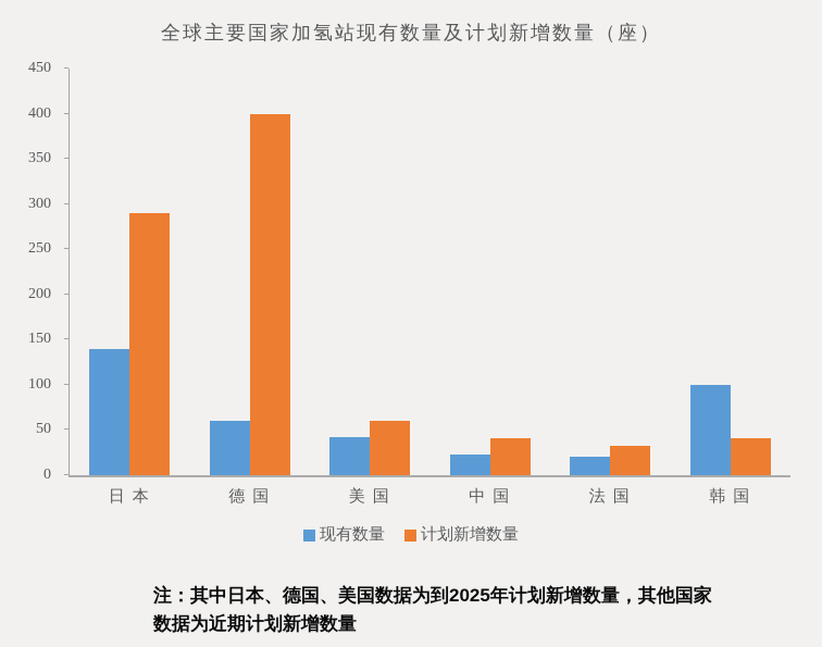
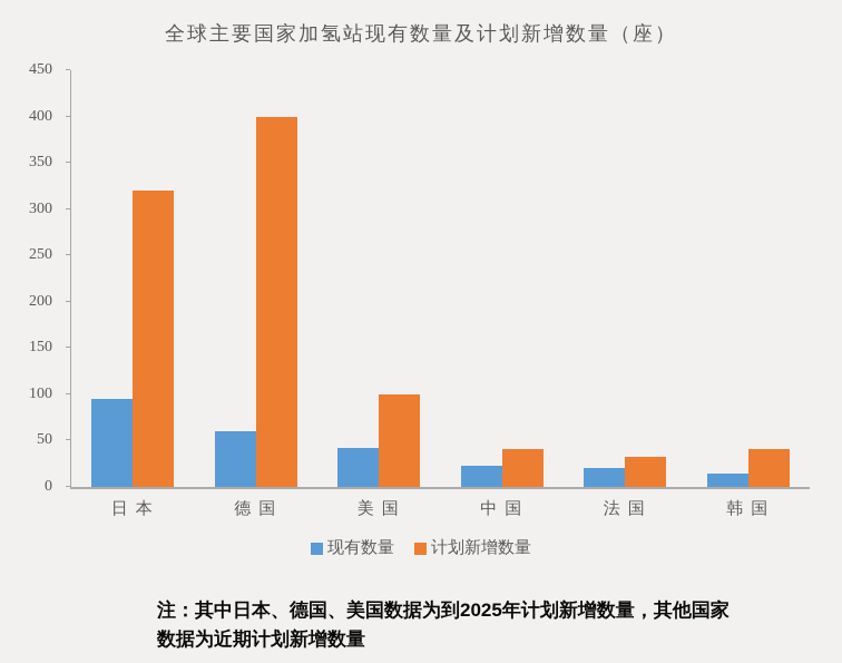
现有数量/日本: 140 -> 100
计划新增数量/日本: 290 -> 320
计划新增数量/美国: 60 -> 100
现有数量/韩国: 100 -> 10
